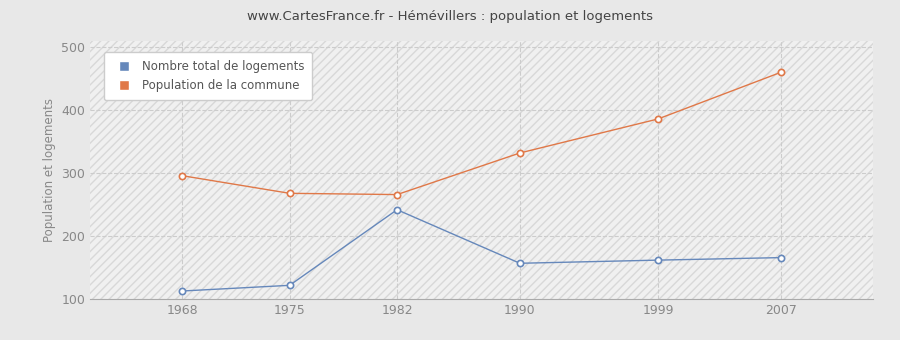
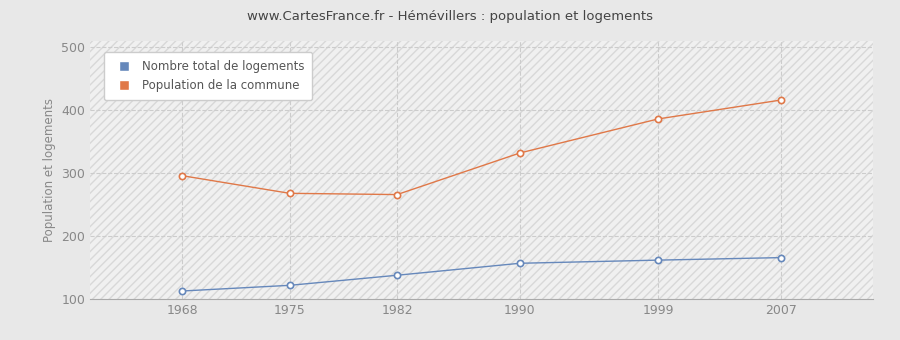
Nombre total de logements/1982: 242 -> 138
Population de la commune/2007: 460 -> 416
